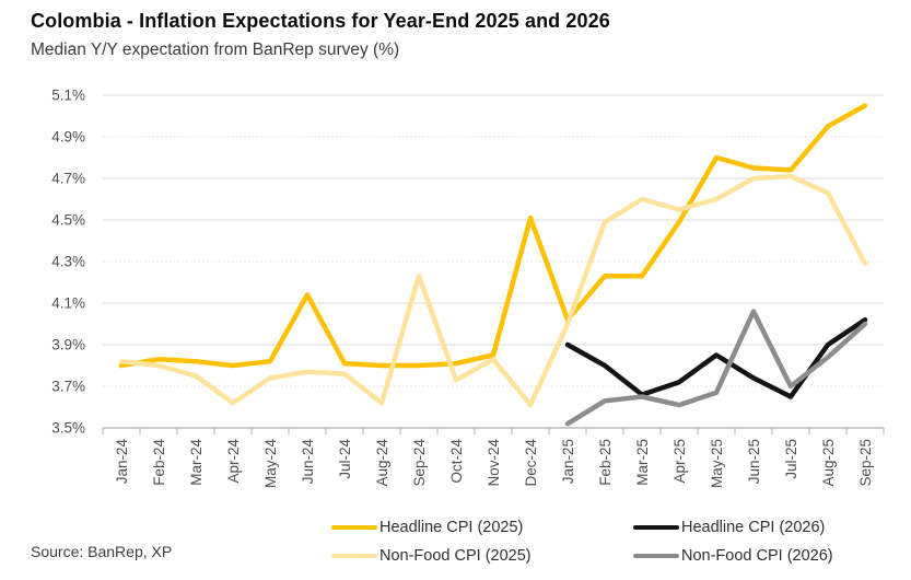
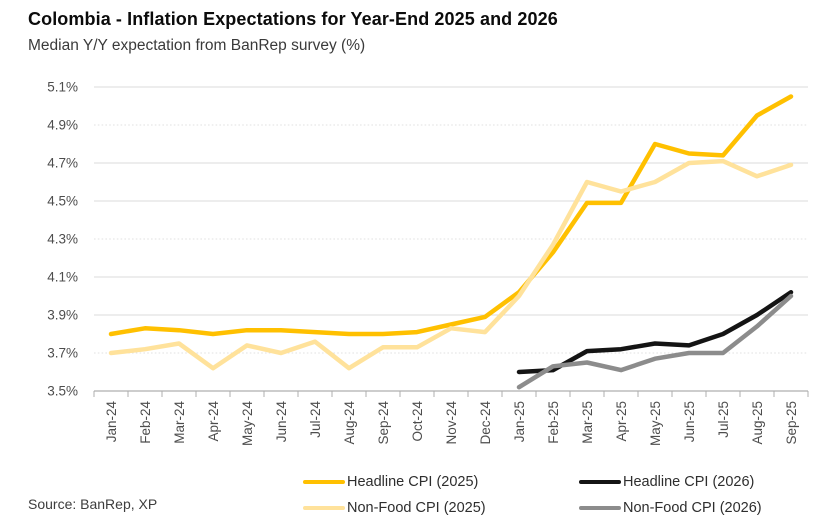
Non-Food CPI (2025)/Jan-24: 3.82% -> 3.70%
Non-Food CPI (2025)/Feb-24: 3.80% -> 3.72%
Headline CPI (2025)/Jun-24: 4.14% -> 3.82%
Non-Food CPI (2025)/Jun-24: 3.77% -> 3.70%
Non-Food CPI (2025)/Sep-24: 4.23% -> 3.73%
Headline CPI (2025)/Dec-24: 4.51% -> 3.89%
Non-Food CPI (2025)/Dec-24: 3.61% -> 3.81%
Headline CPI (2026)/Jan-25: 3.90% -> 3.60%
Headline CPI (2026)/Feb-25: 3.80% -> 3.61%
Non-Food CPI (2025)/Feb-25: 4.49% -> 4.27%
Headline CPI (2025)/Mar-25: 4.23% -> 4.49%
Headline CPI (2026)/Mar-25: 3.66% -> 3.71%
Headline CPI (2026)/May-25: 3.85% -> 3.75%
Non-Food CPI (2026)/Jun-25: 4.06% -> 3.70%
Headline CPI (2026)/Jul-25: 3.65% -> 3.80%
Non-Food CPI (2025)/Sep-25: 4.29% -> 4.69%
